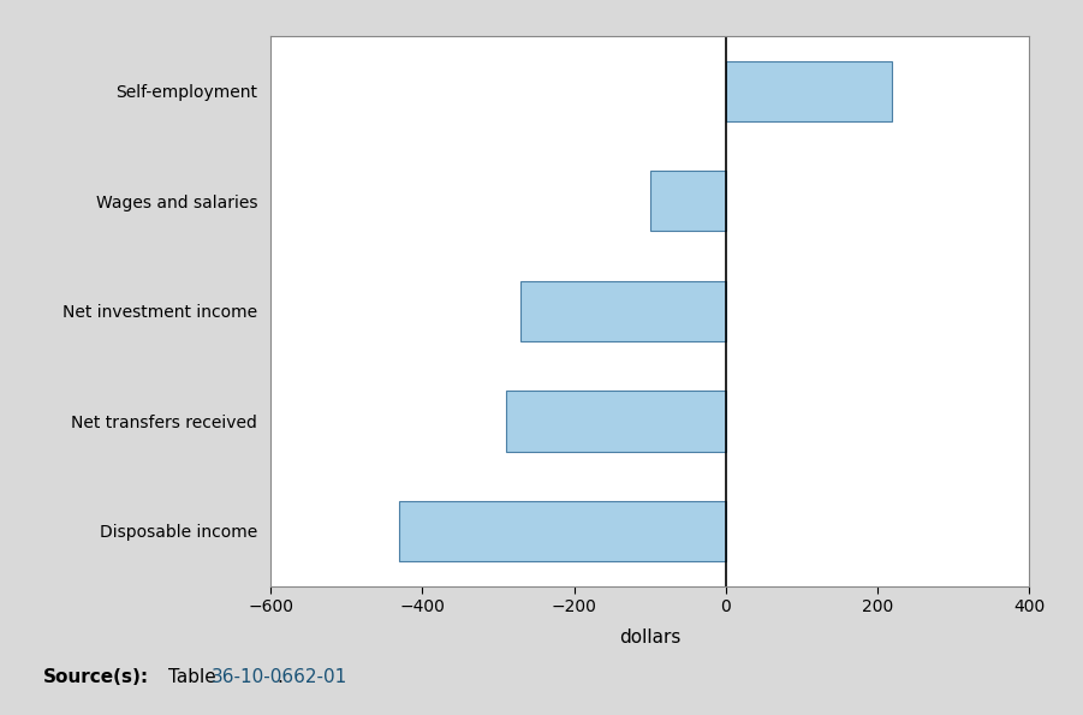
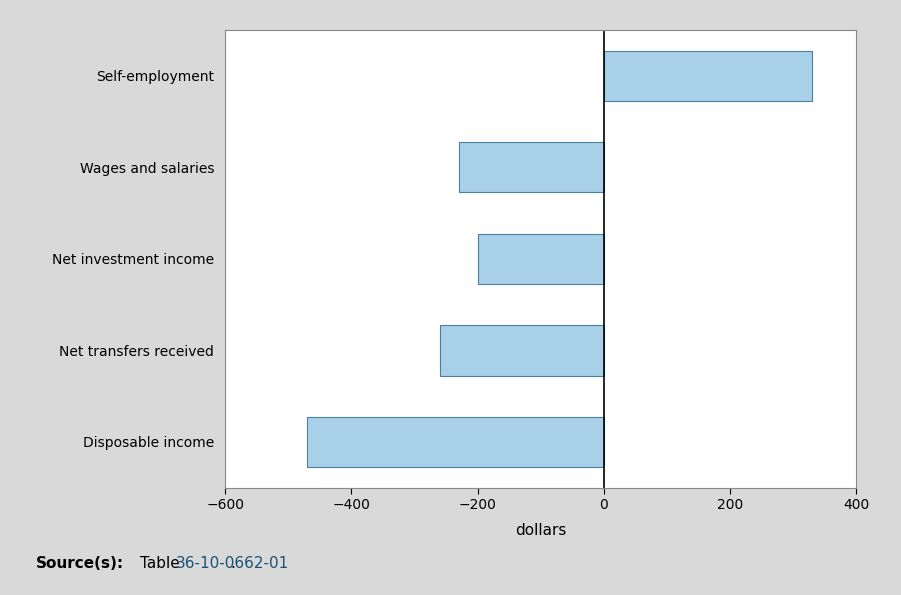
Self-employment: 220 -> 330
Wages and salaries: -100 -> -230
Net investment income: -270 -> -200
Net transfers received: -290 -> -260
Disposable income: -430 -> -470
